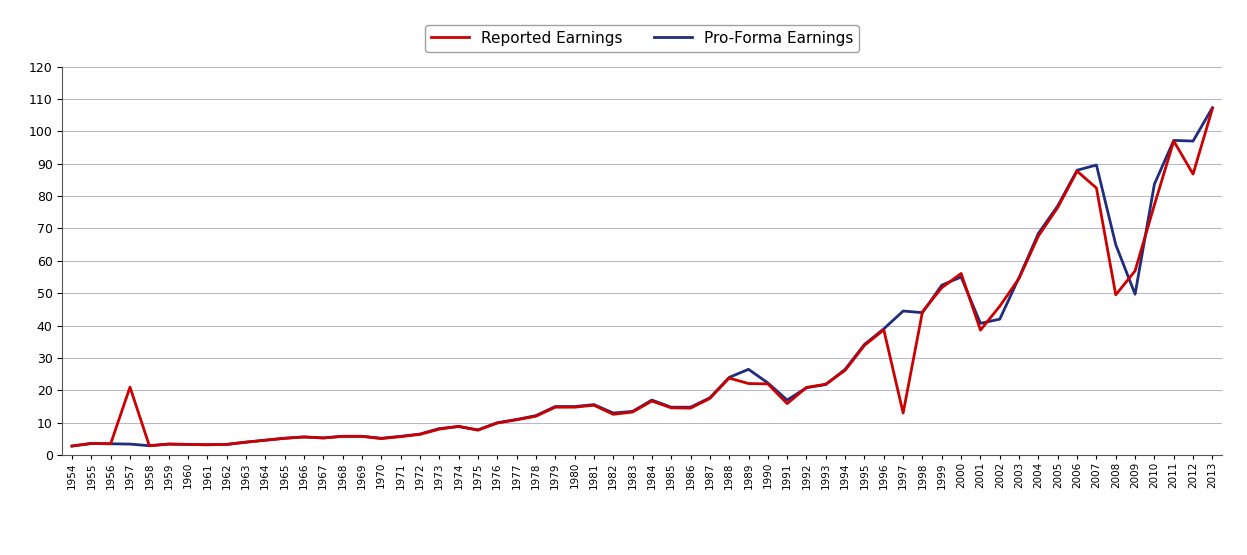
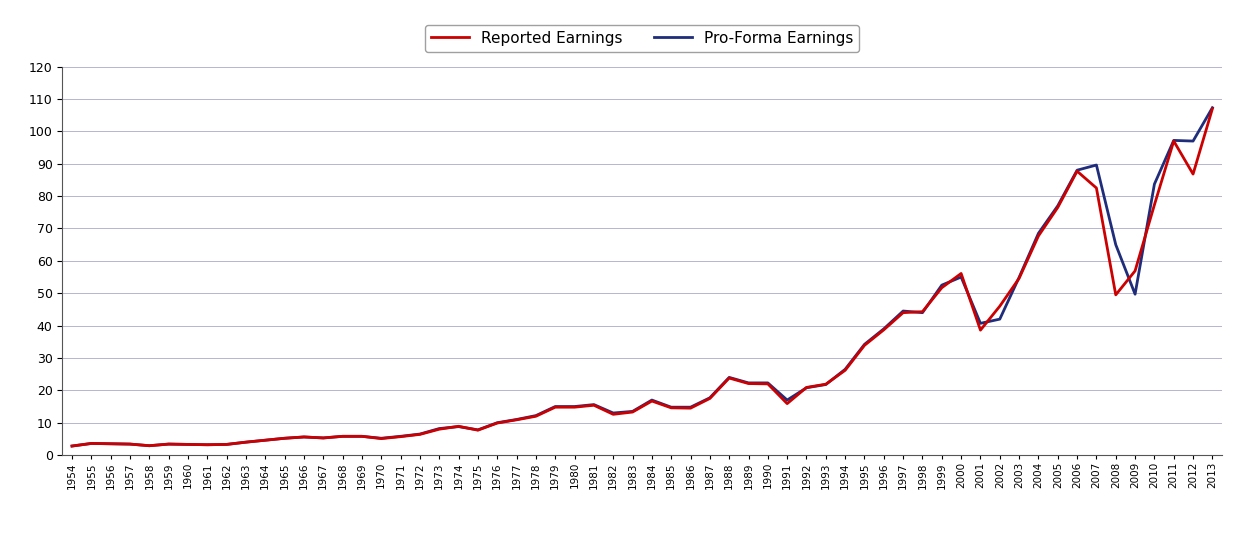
Reported Earnings/1957: 21.0 -> 3.4
Pro-Forma Earnings/1989: 26.5 -> 22.3
Reported Earnings/1997: 13.0 -> 44.0
